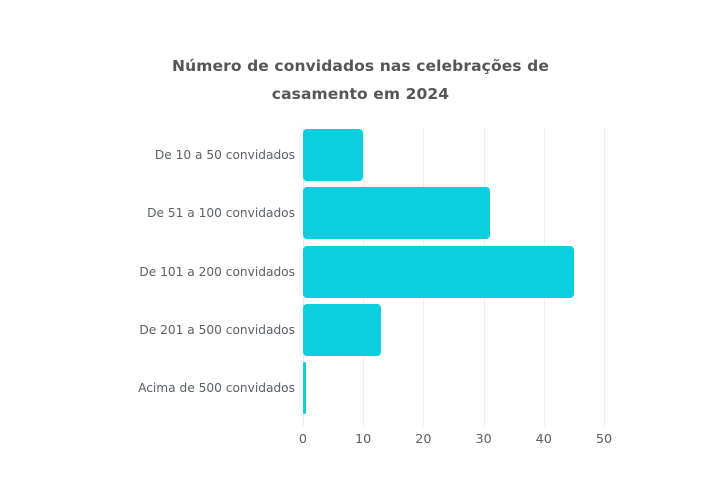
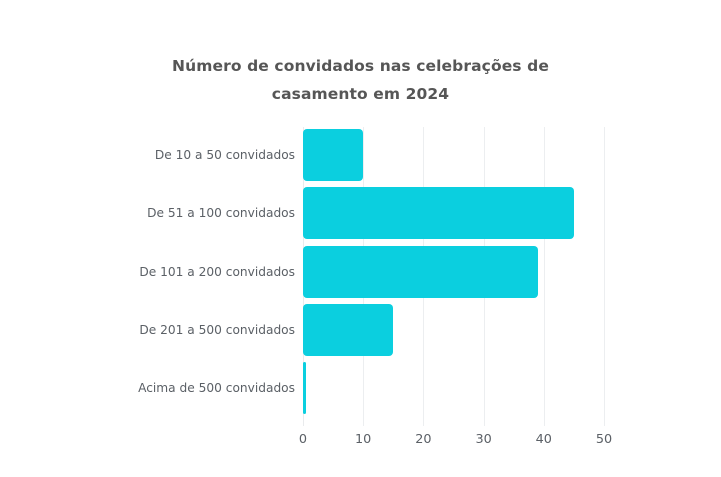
De 51 a 100 convidados: 31 -> 45
De 101 a 200 convidados: 45 -> 39
De 201 a 500 convidados: 13 -> 15
